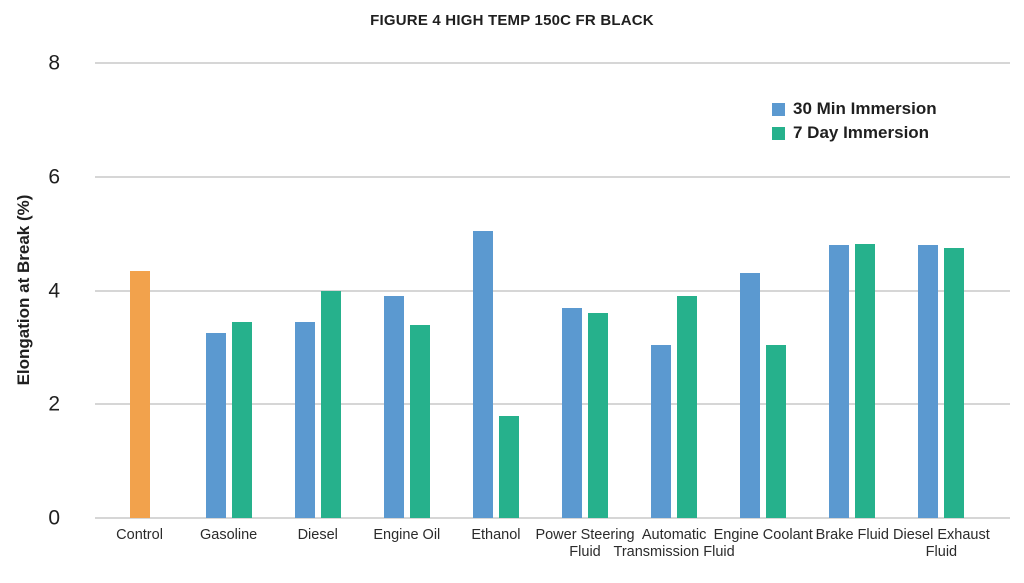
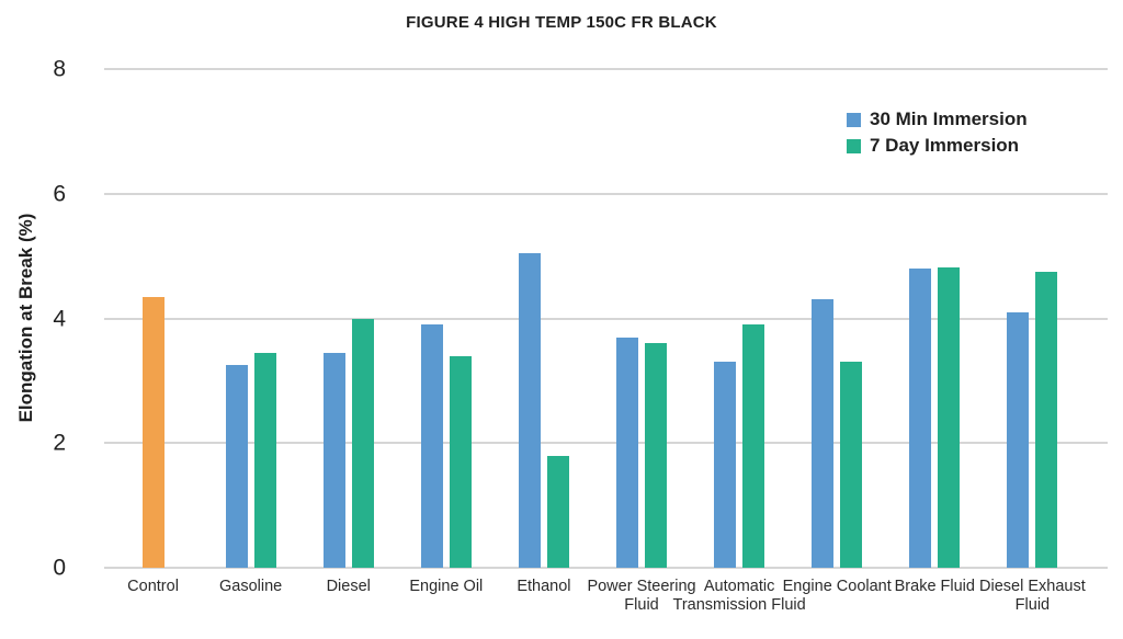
30 Min Immersion/Automatic Transmission Fluid: 3.0 -> 3.3
7 Day Immersion/Engine Coolant: 3.0 -> 3.3
30 Min Immersion/Diesel Exhaust Fluid: 4.8 -> 4.1
